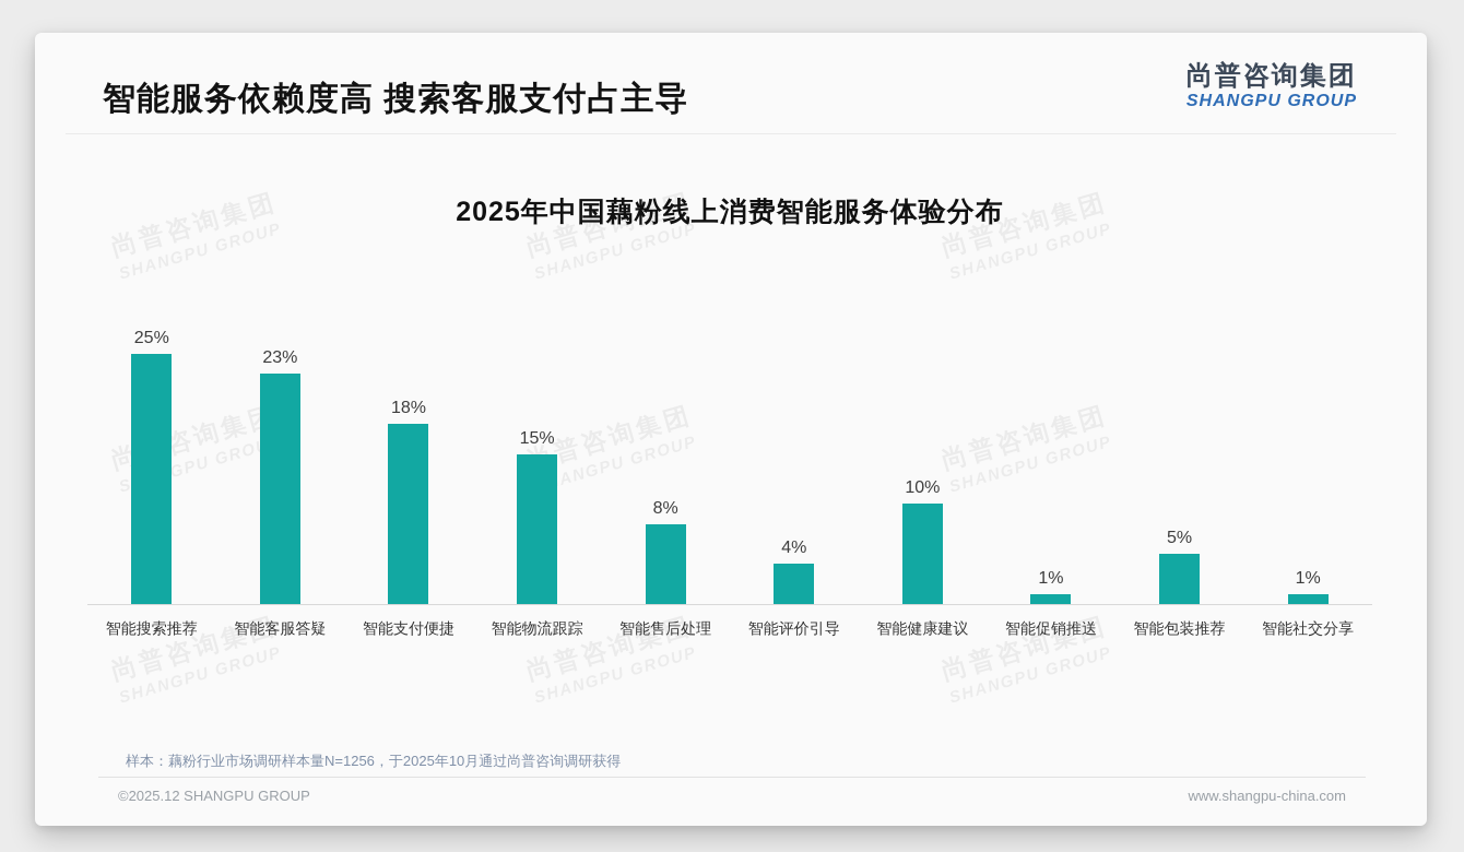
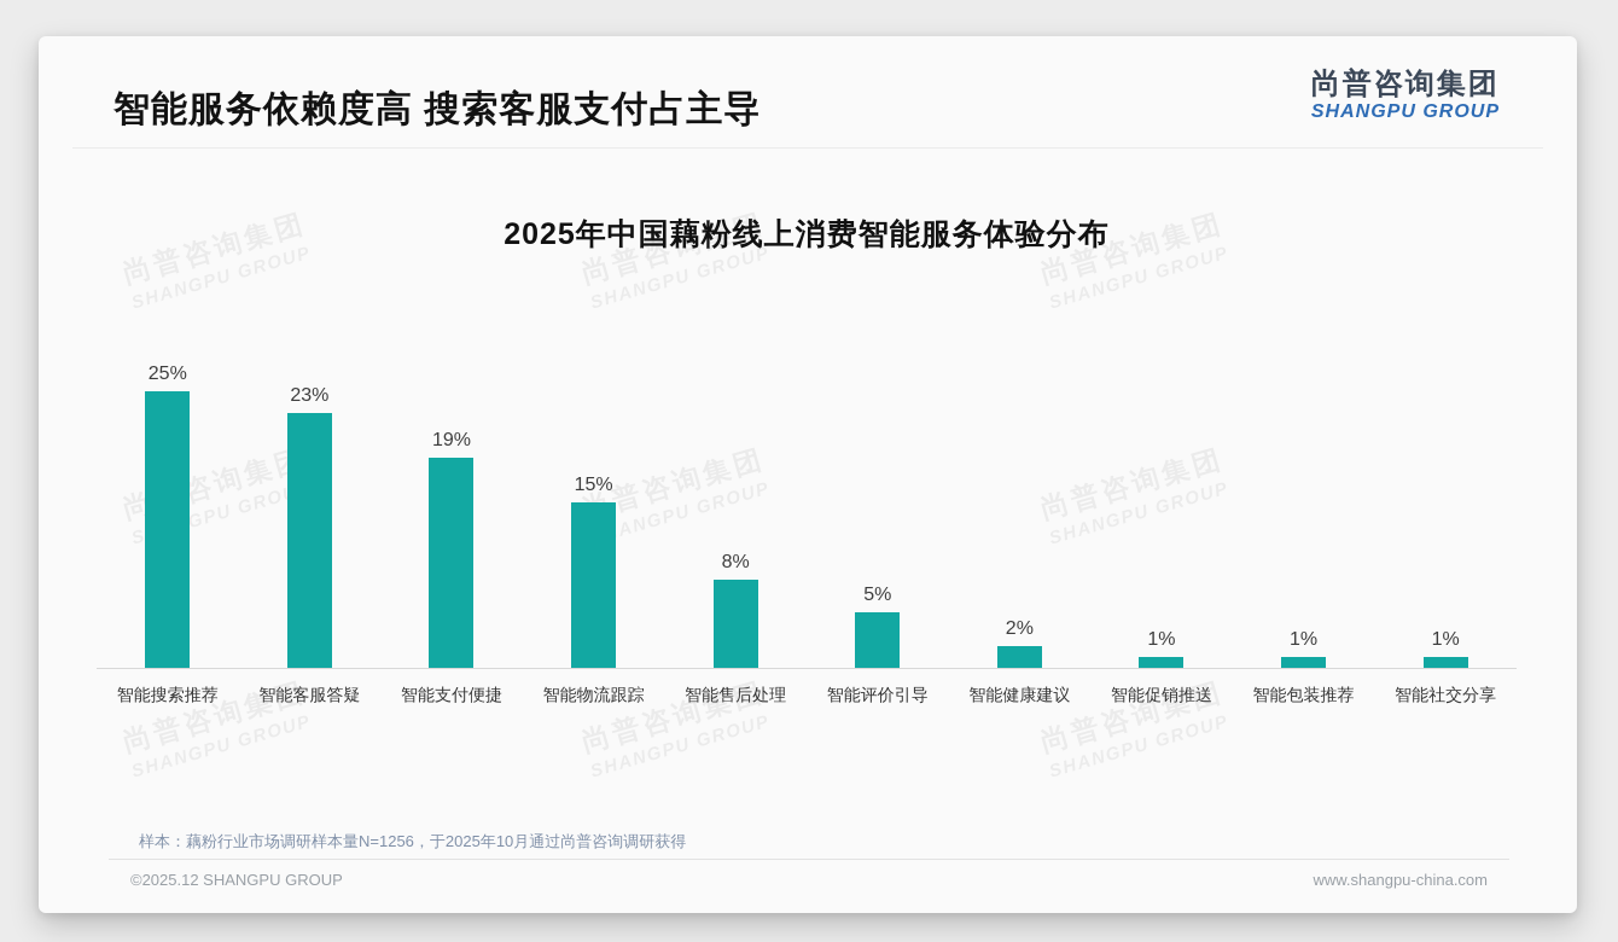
智能支付便捷: 18% -> 19%
智能评价引导: 4% -> 5%
智能健康建议: 10% -> 2%
智能包装推荐: 5% -> 1%
